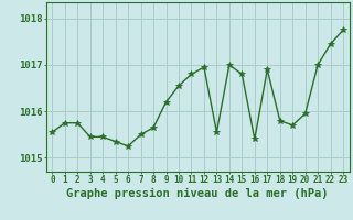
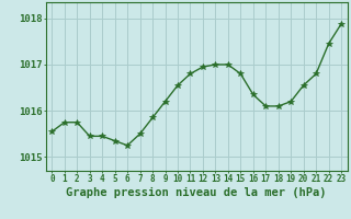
8: 1015.65 -> 1015.85
13: 1015.55 -> 1017.00
16: 1015.40 -> 1016.35
17: 1016.90 -> 1016.10
18: 1015.80 -> 1016.10
19: 1015.70 -> 1016.20
20: 1015.95 -> 1016.55
21: 1017.00 -> 1016.80
23: 1017.75 -> 1017.88
